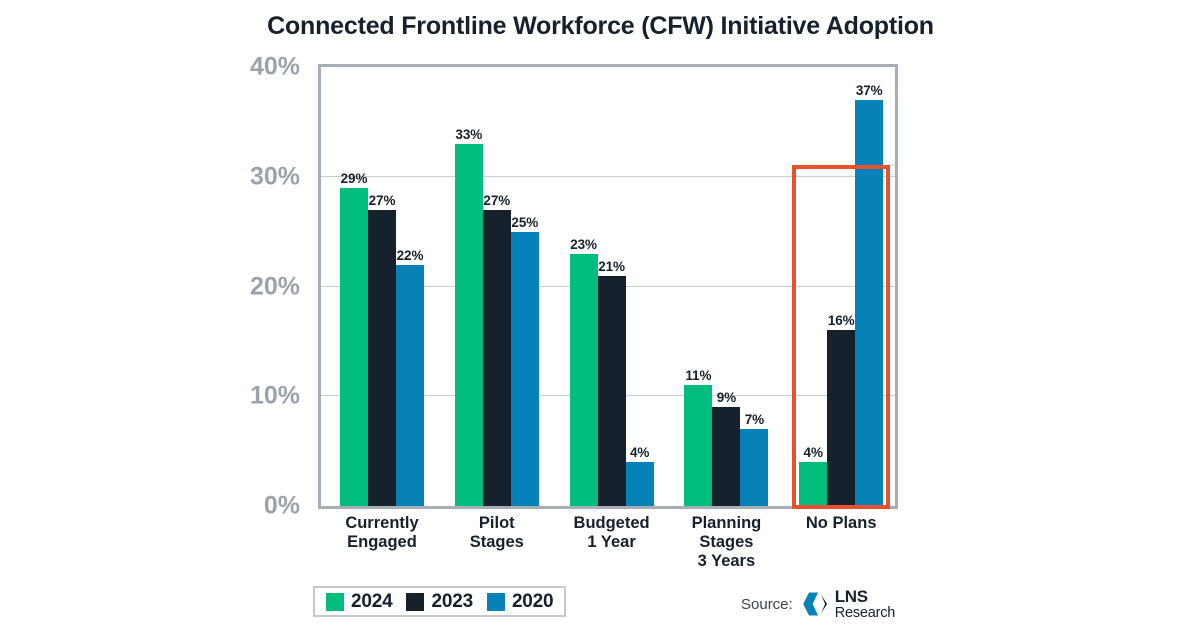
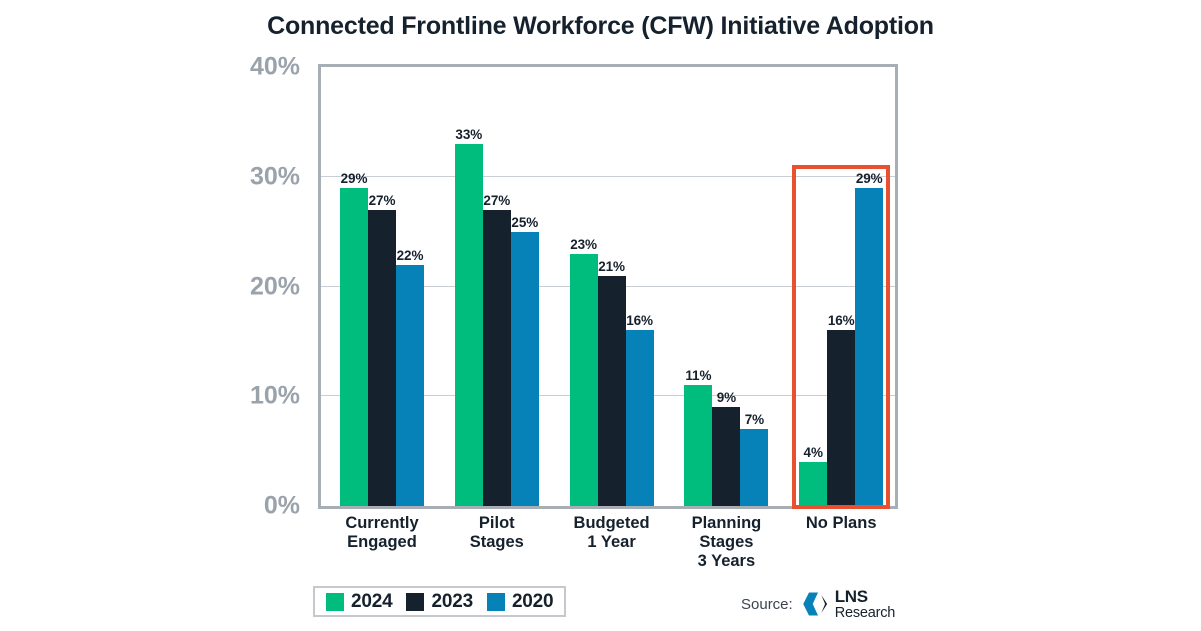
2020/Budgeted 1 Year: 4% -> 16%
2020/No Plans: 37% -> 29%
